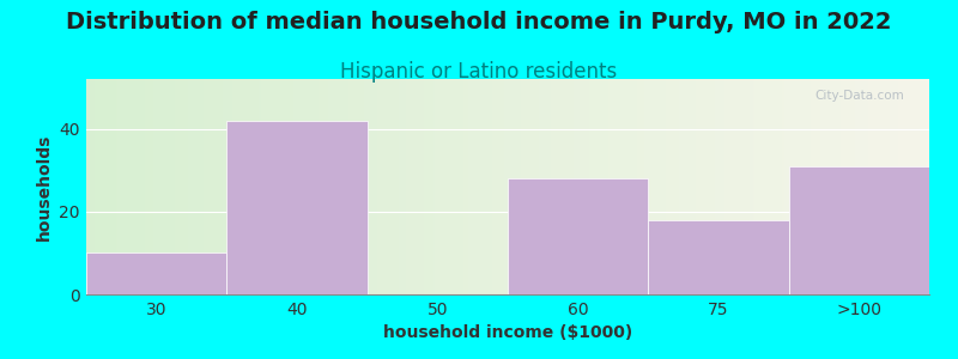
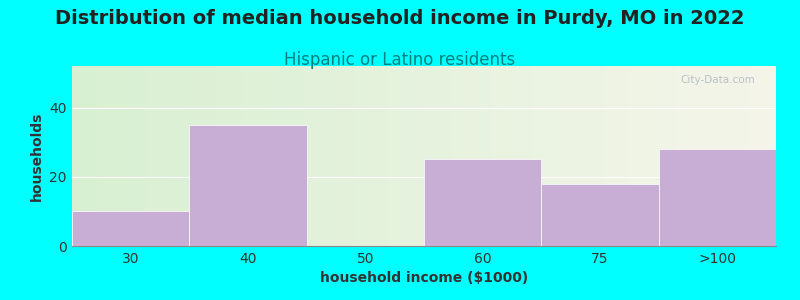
40: 42 -> 35
60: 28 -> 25
>100: 31 -> 28
